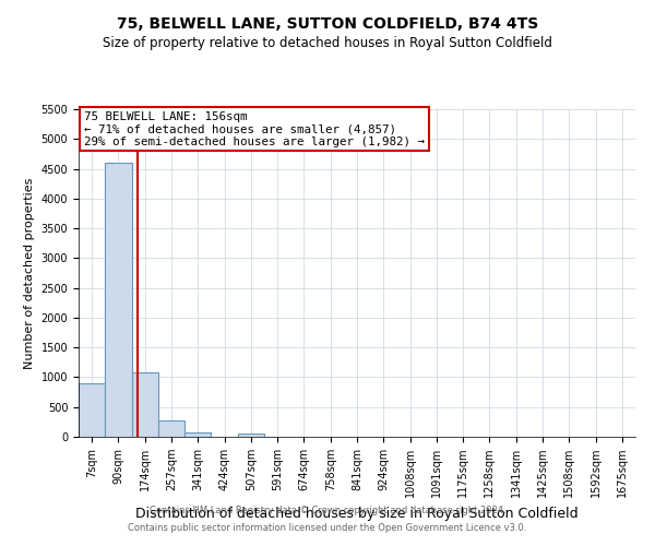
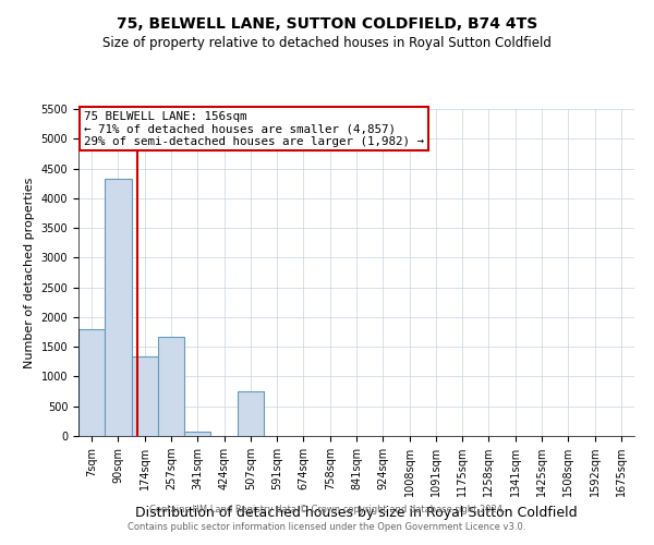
7sqm: 900 -> 1800
90sqm: 4600 -> 4320
174sqm: 1080 -> 1340
257sqm: 280 -> 1660
507sqm: 50 -> 760
